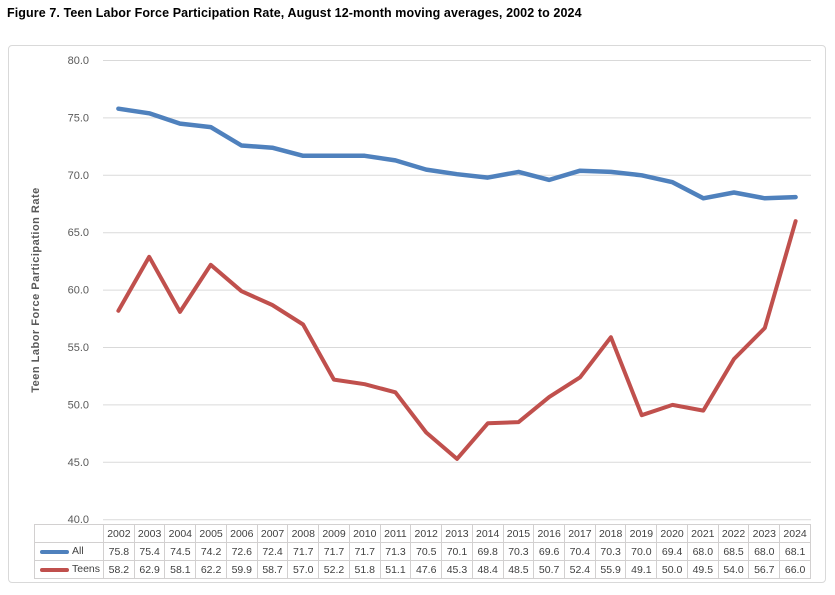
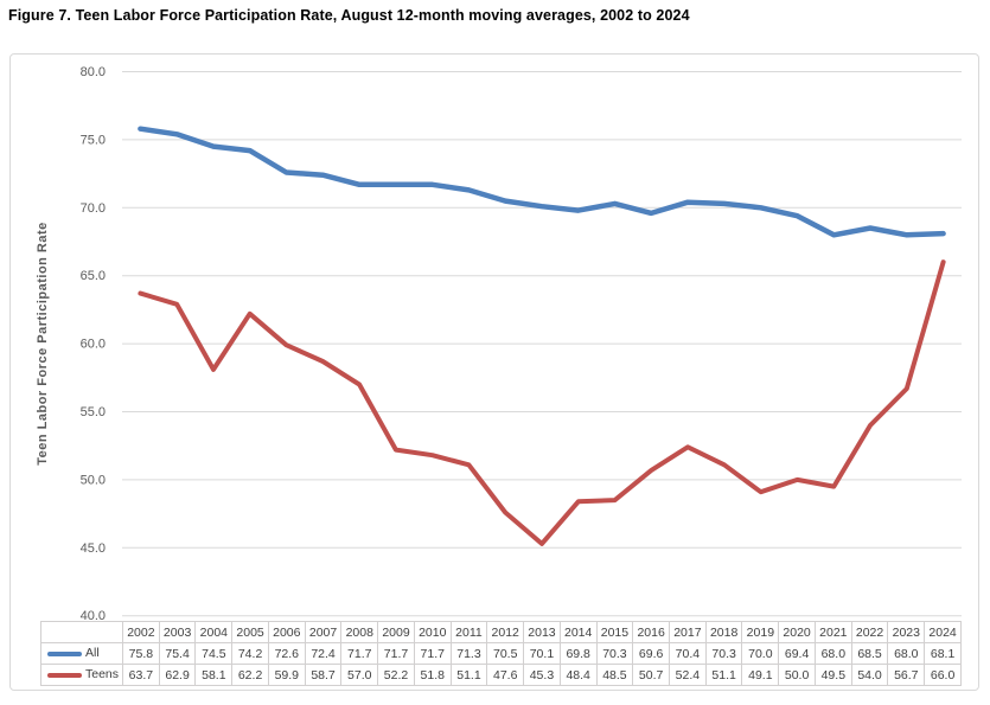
Teens/2002: 58.2 -> 63.7
Teens/2018: 55.9 -> 51.1
